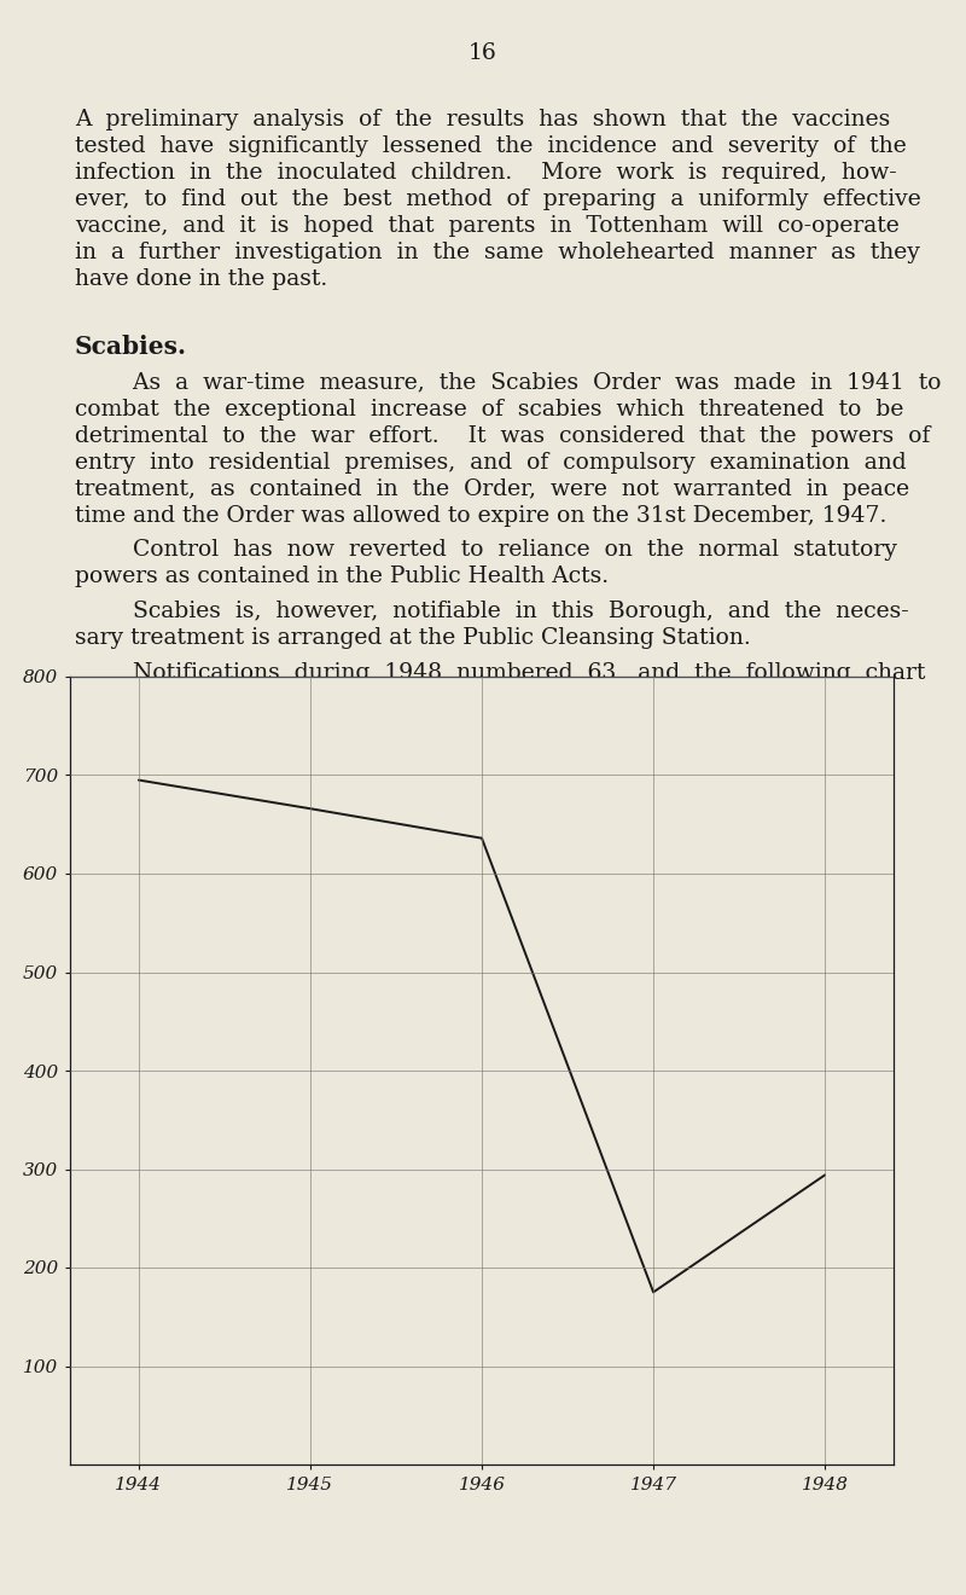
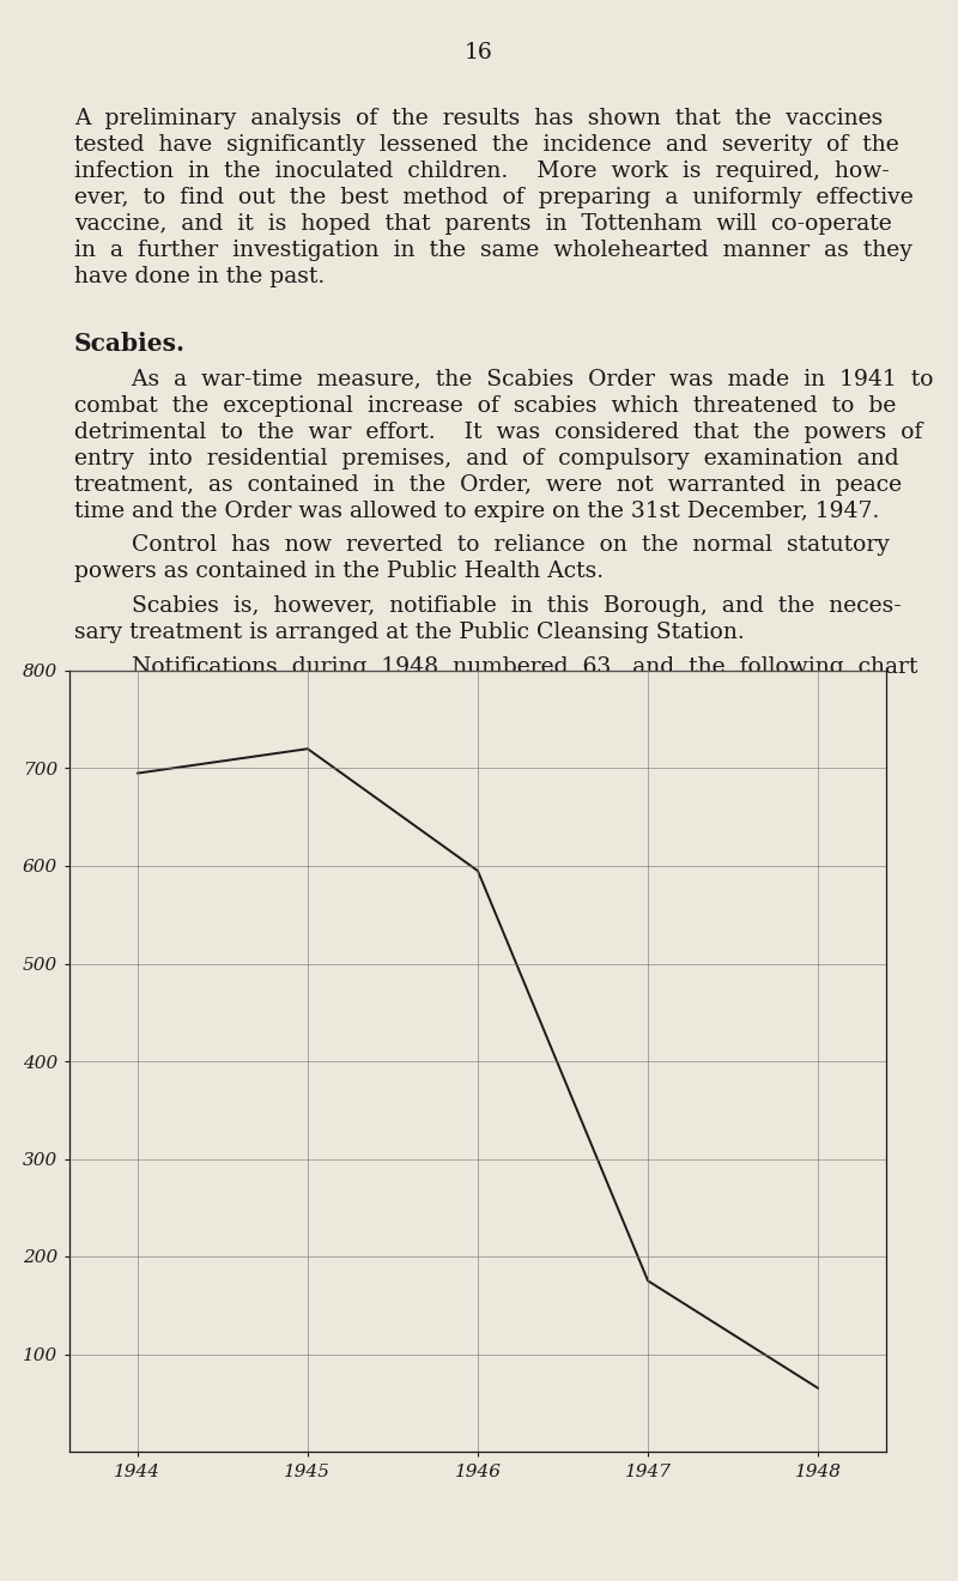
1945: 666 -> 720
1946: 636 -> 595
1948: 294 -> 65
